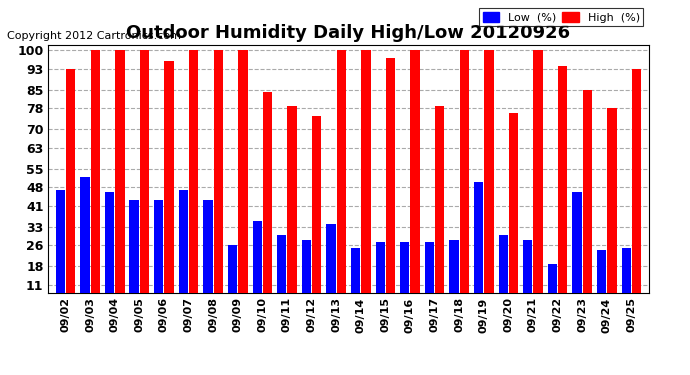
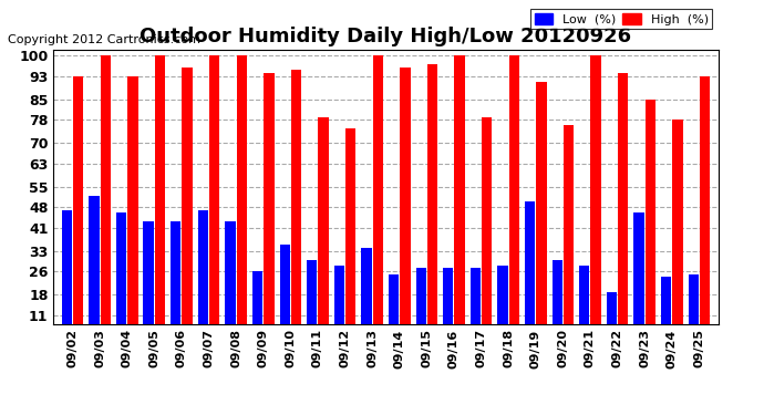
High (%)/09/04: 100 -> 93
High (%)/09/09: 100 -> 94
High (%)/09/10: 84 -> 95
High (%)/09/14: 100 -> 96
High (%)/09/19: 100 -> 91
